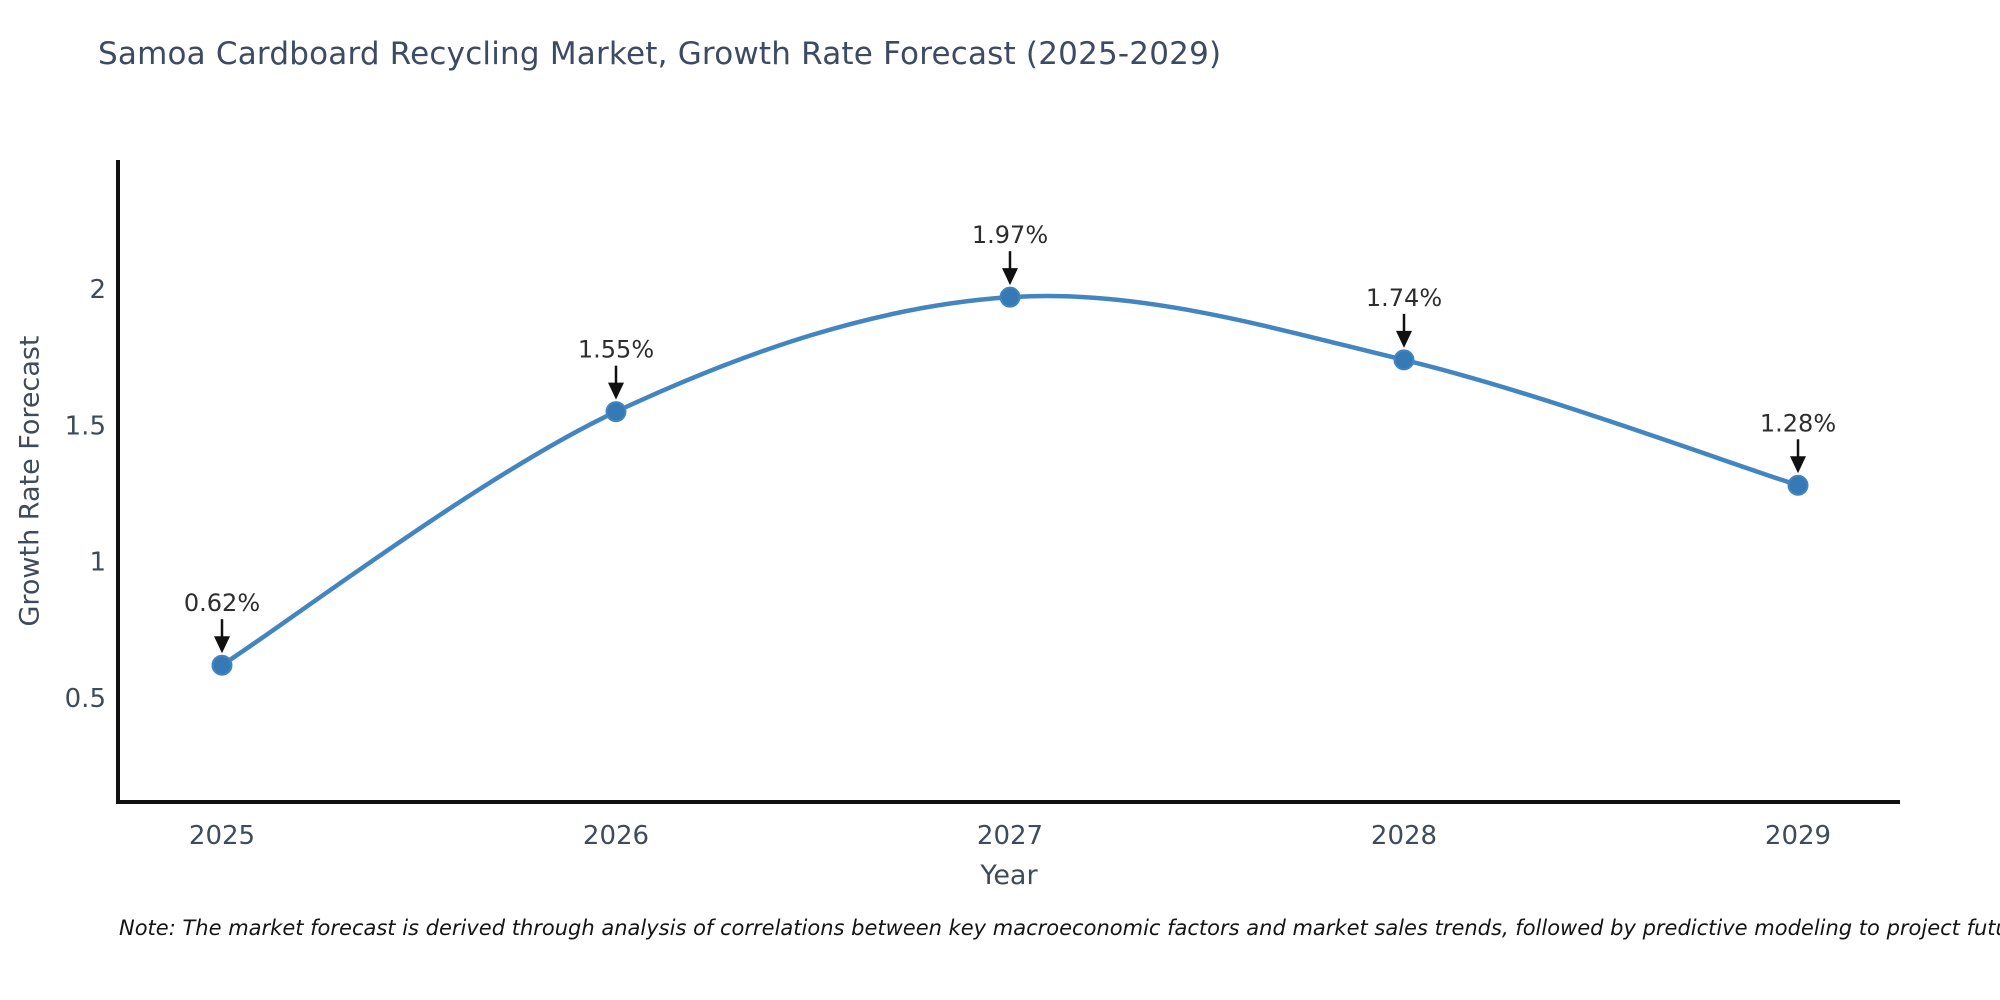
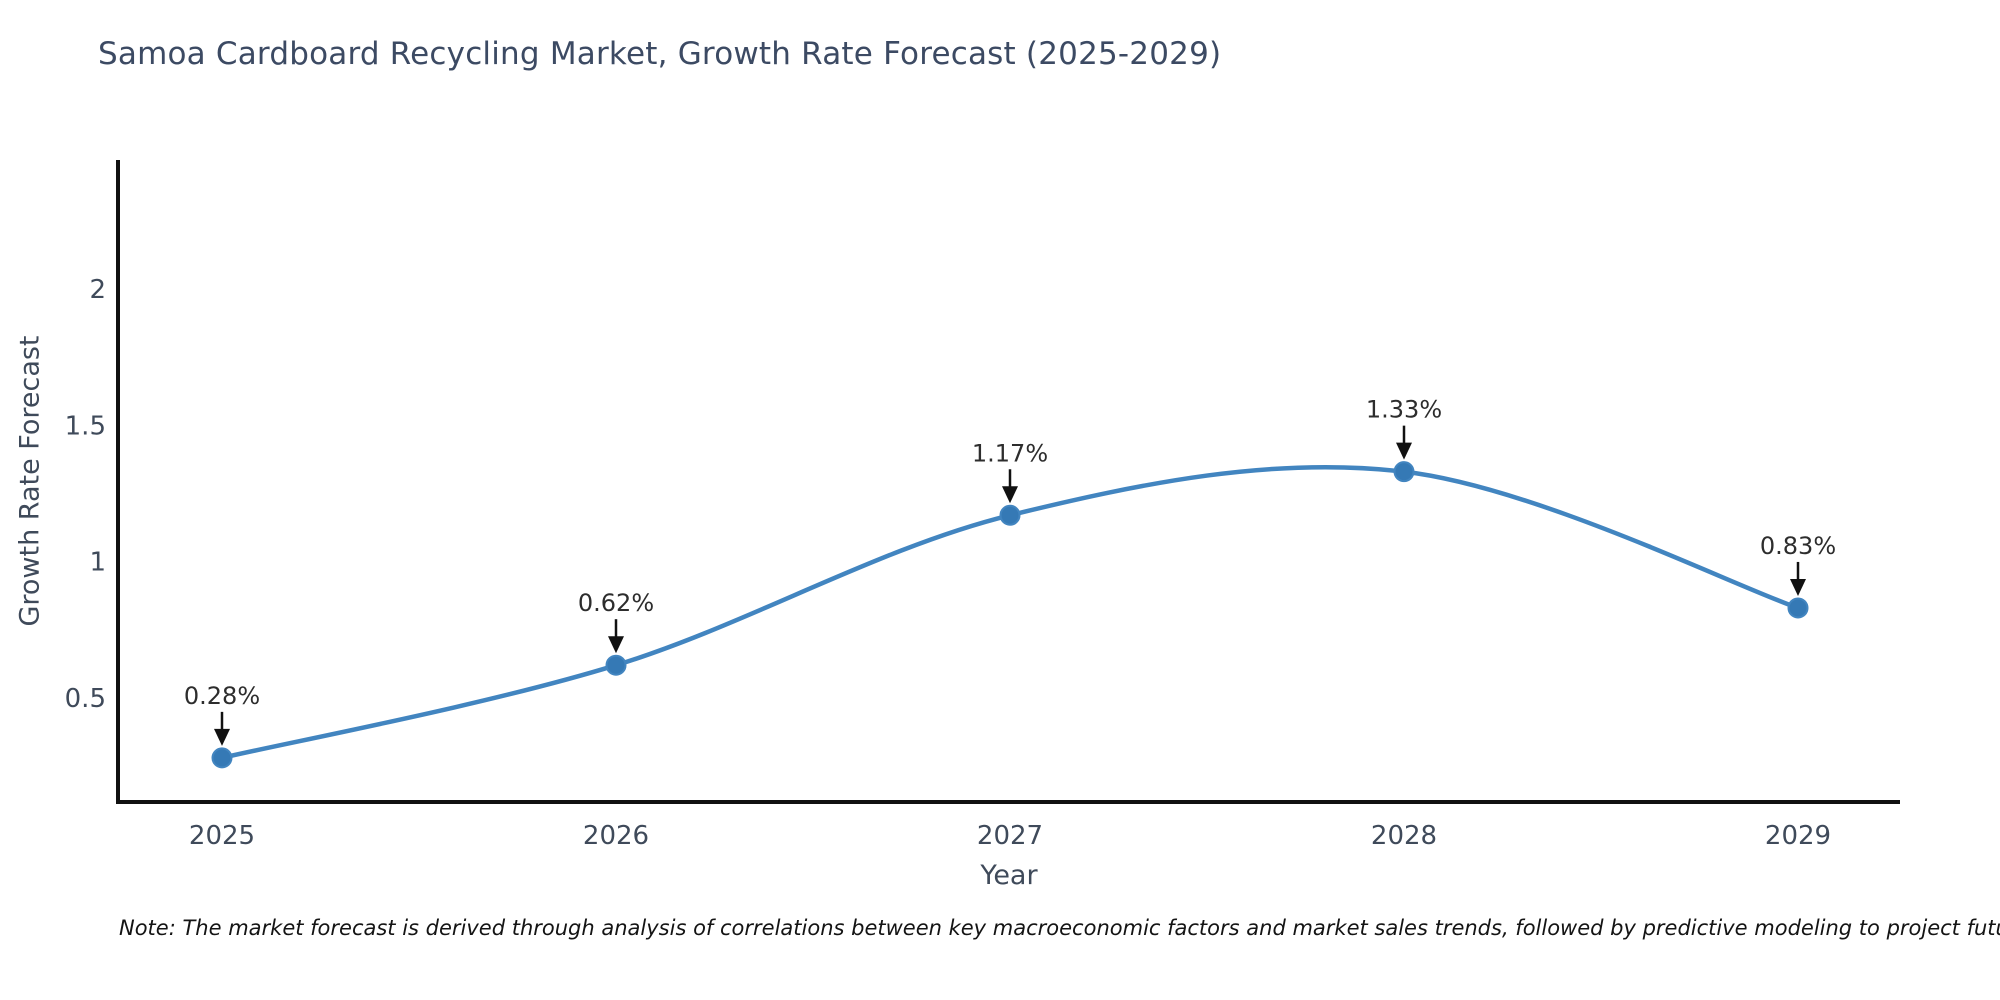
2025: 0.62% -> 0.28%
2026: 1.55% -> 0.62%
2027: 1.97% -> 1.17%
2028: 1.74% -> 1.33%
2029: 1.28% -> 0.83%
